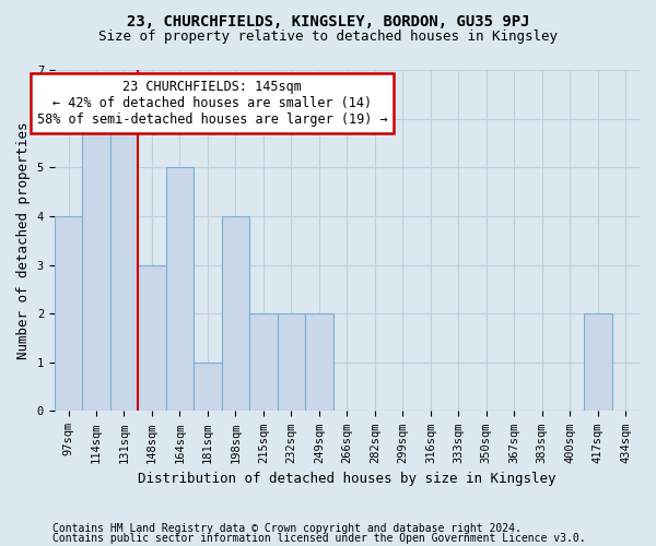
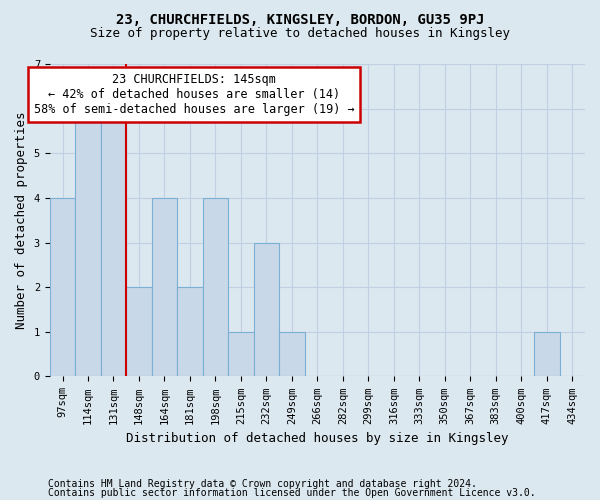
148sqm: 3 -> 2
164sqm: 5 -> 4
181sqm: 1 -> 2
215sqm: 2 -> 1
232sqm: 2 -> 3
249sqm: 2 -> 1
417sqm: 2 -> 1
